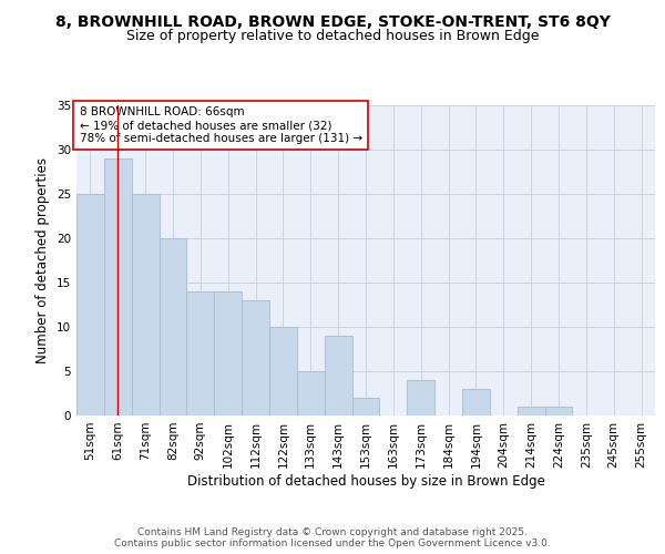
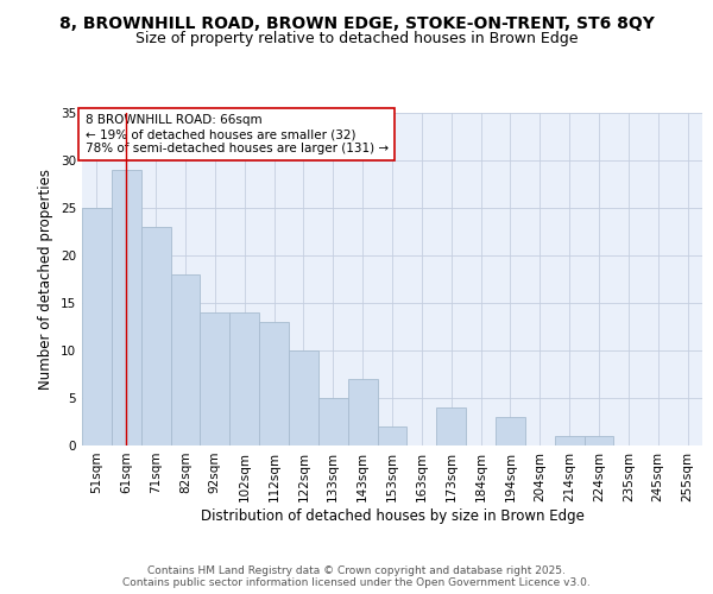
71sqm: 25 -> 23
82sqm: 20 -> 18
143sqm: 9 -> 7
